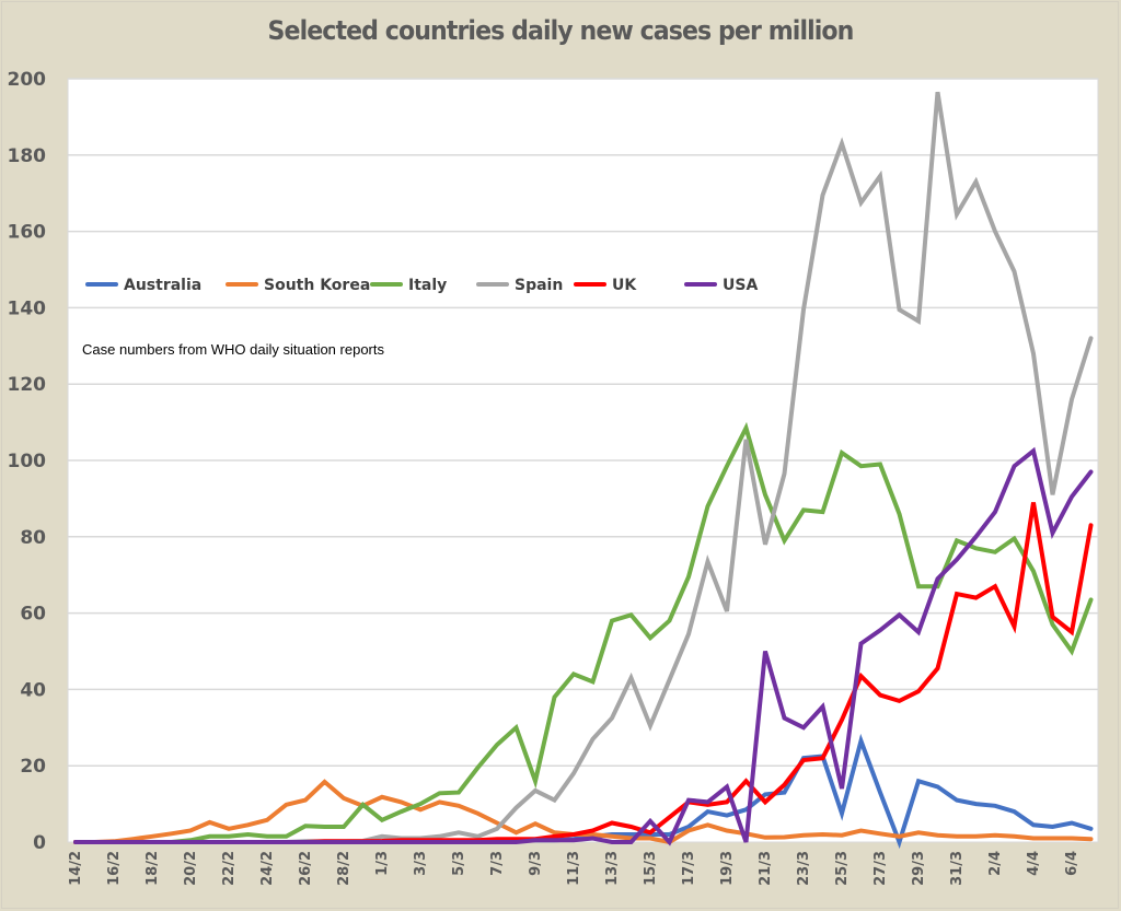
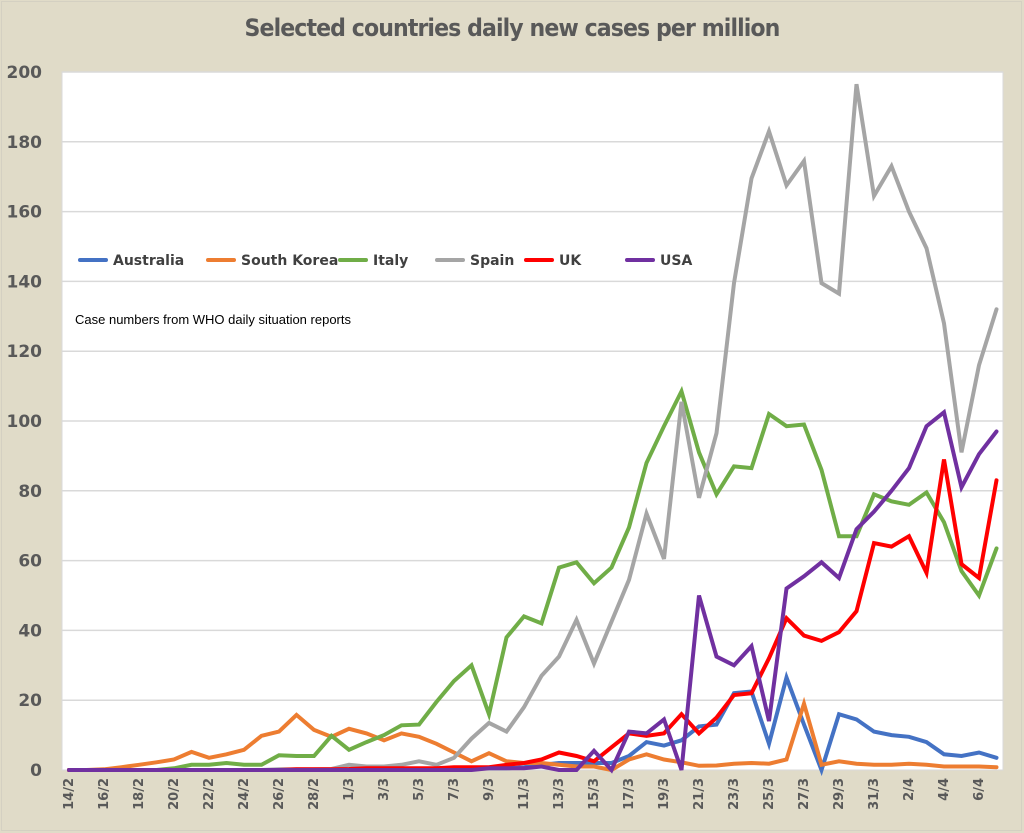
South Korea/27/3: 2 -> 19
